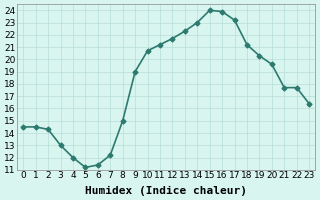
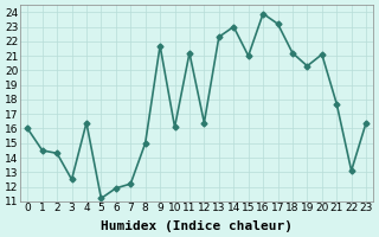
0: 14.5 -> 16.0
3: 13.0 -> 12.5
4: 12.0 -> 16.4
6: 11.4 -> 11.9
9: 19.0 -> 21.7
10: 20.7 -> 16.1
12: 21.7 -> 16.4
15: 24.0 -> 21.0
20: 19.6 -> 21.1
22: 17.7 -> 13.1
